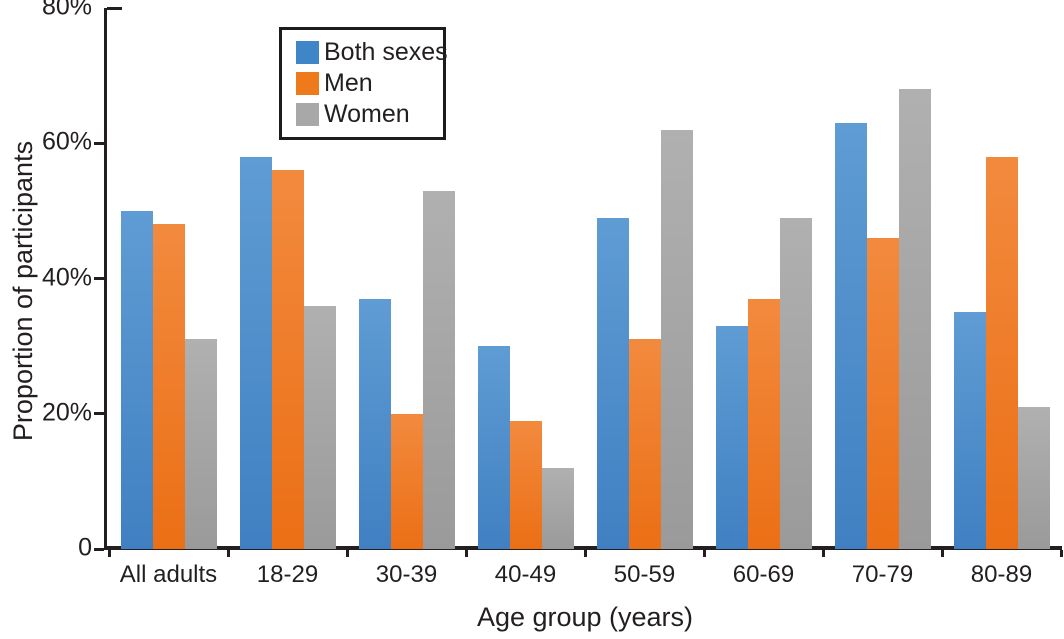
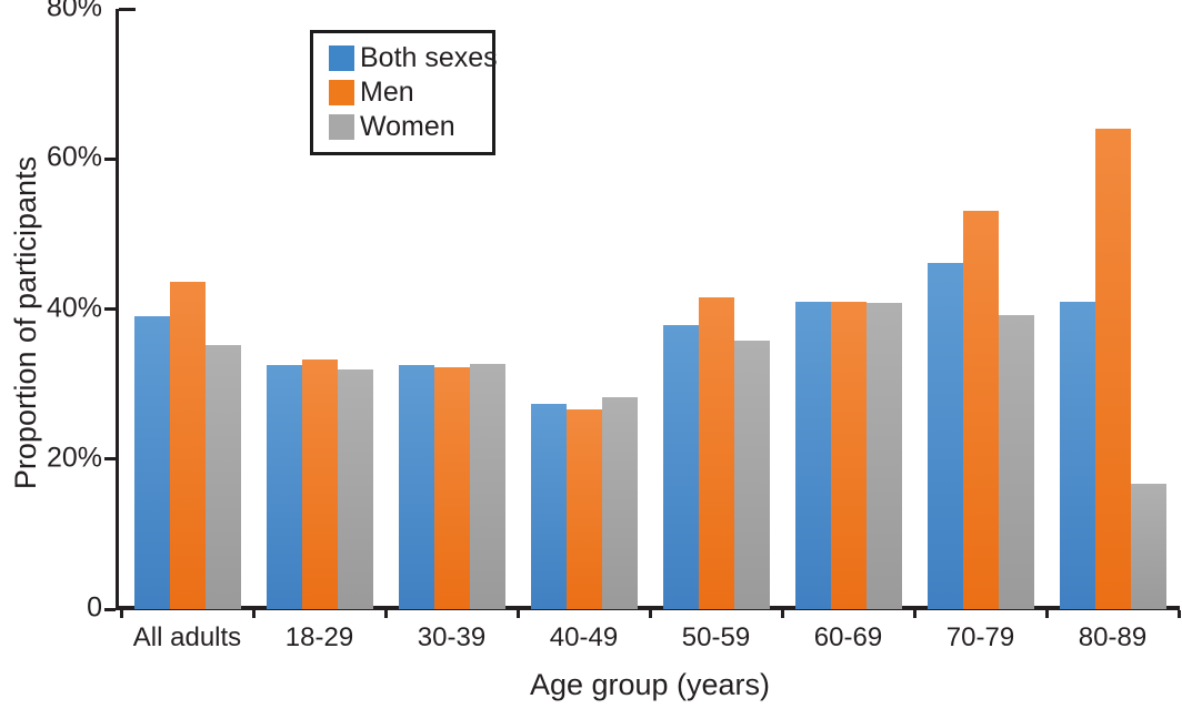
Both sexes/All adults: 50% -> 39%
Men/All adults: 48% -> 44%
Women/All adults: 31% -> 35%
Both sexes/18-29: 58% -> 32%
Men/18-29: 56% -> 33%
Women/18-29: 36% -> 32%
Both sexes/30-39: 37% -> 33%
Men/30-39: 20% -> 32%
Women/30-39: 53% -> 33%
Both sexes/40-49: 30% -> 27%
Men/40-49: 19% -> 27%
Women/40-49: 12% -> 28%
Both sexes/50-59: 49% -> 38%
Men/50-59: 31% -> 42%
Women/50-59: 62% -> 36%
Both sexes/60-69: 33% -> 41%
Men/60-69: 37% -> 41%
Women/60-69: 49% -> 41%
Both sexes/70-79: 63% -> 46%
Men/70-79: 46% -> 53%
Women/70-79: 68% -> 39%
Both sexes/80-89: 35% -> 41%
Men/80-89: 58% -> 64%
Women/80-89: 21% -> 17%
